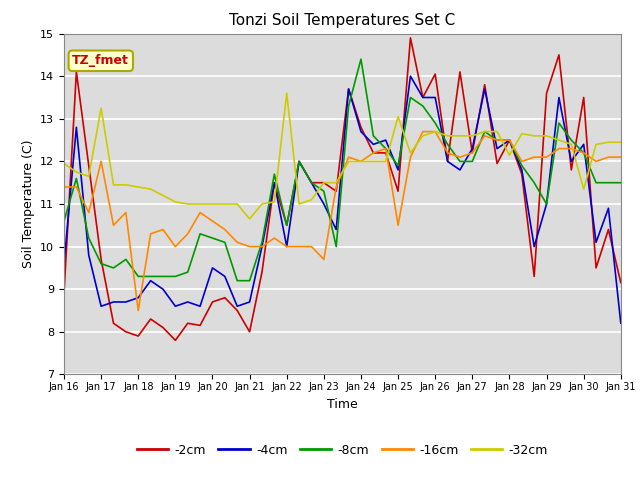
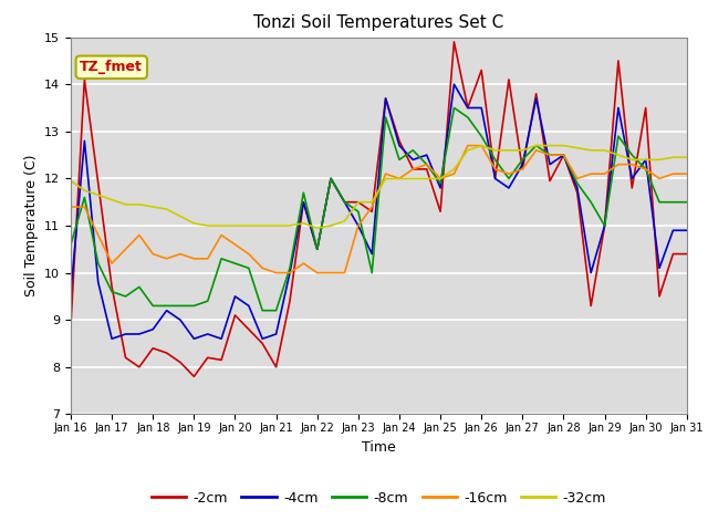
-16cm/Jan 17: 12.0 -> 10.2
-32cm/Jan 17: 13.25 -> 11.55
-2cm/Jan 18: 7.90 -> 8.40
-16cm/Jan 18: 8.5 -> 10.4
-16cm/Jan 19: 10.0 -> 10.3
-2cm/Jan 20: 8.70 -> 9.10
-32cm/Jan 21: 10.65 -> 11.00
-4cm/Jan 22: 10.0 -> 10.5
-32cm/Jan 22: 13.60 -> 10.95
-16cm/Jan 23: 9.7 -> 11.0
-8cm/Jan 24: 14.4 -> 12.4
-16cm/Jan 25: 10.5 -> 12.0
-32cm/Jan 25: 13.05 -> 12.00
-2cm/Jan 26: 14.05 -> 14.30
-8cm/Jan 27: 12.0 -> 12.4
-32cm/Jan 28: 12.15 -> 12.70
-2cm/Jan 29: 13.60 -> 11.00
-32cm/Jan 30: 11.35 -> 12.40
-2cm/Jan 31: 9.15 -> 10.40
-4cm/Jan 31: 8.2 -> 10.9
